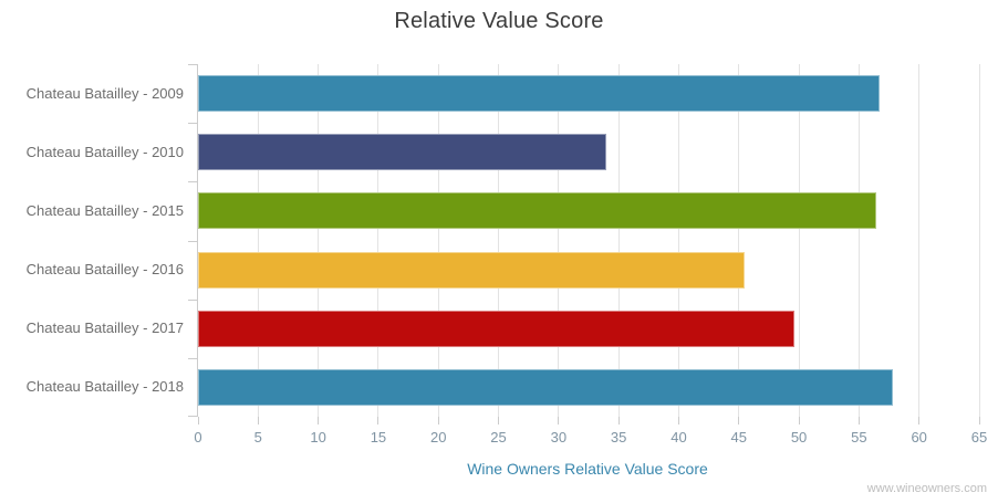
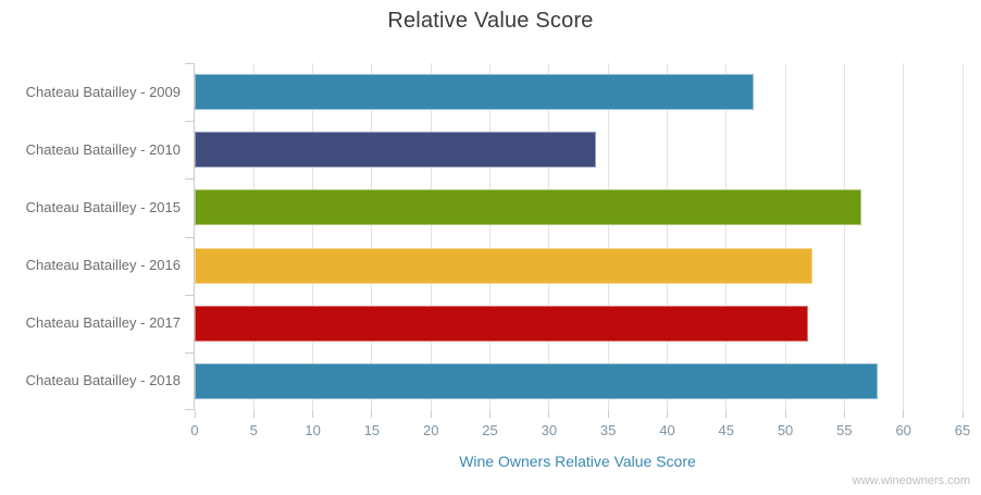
Chateau Batailley - 2009: 56.7 -> 47.3
Chateau Batailley - 2016: 45.5 -> 52.3
Chateau Batailley - 2017: 49.6 -> 51.9
